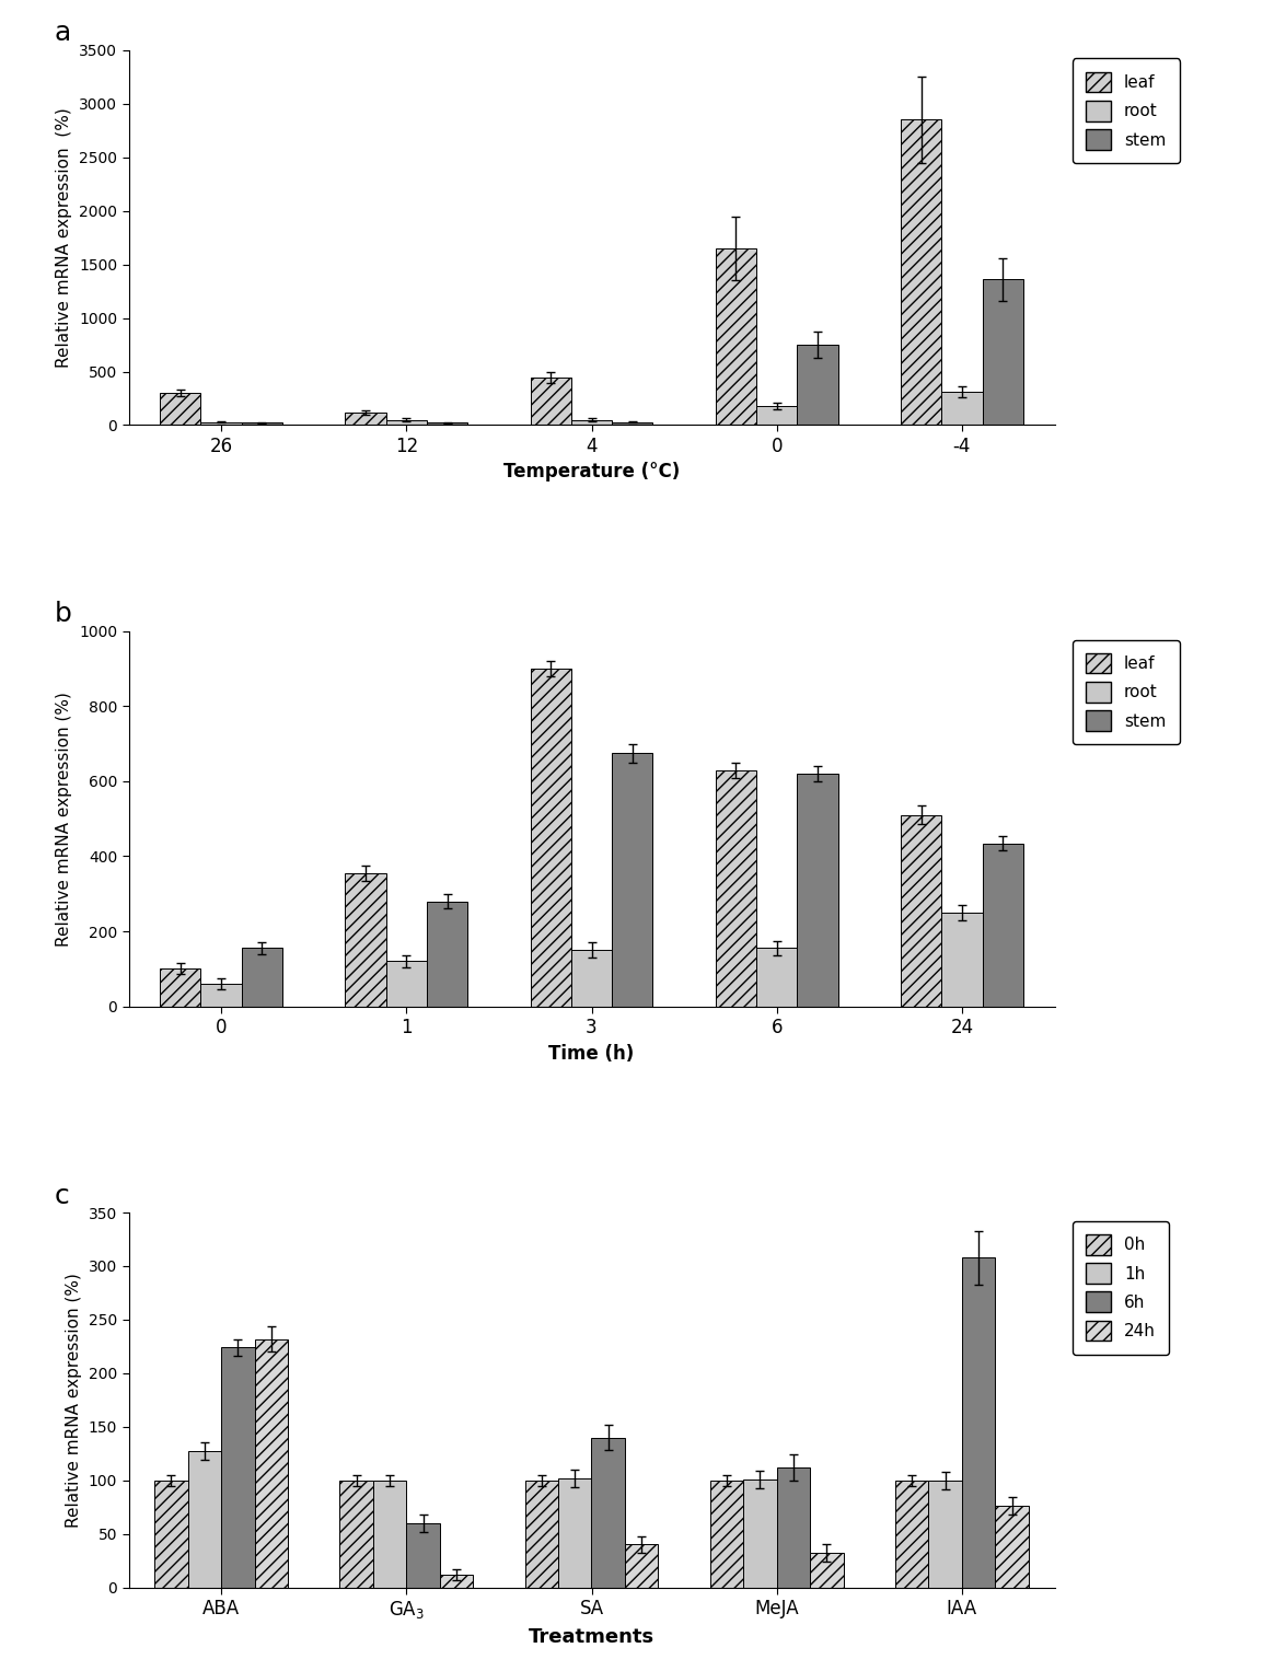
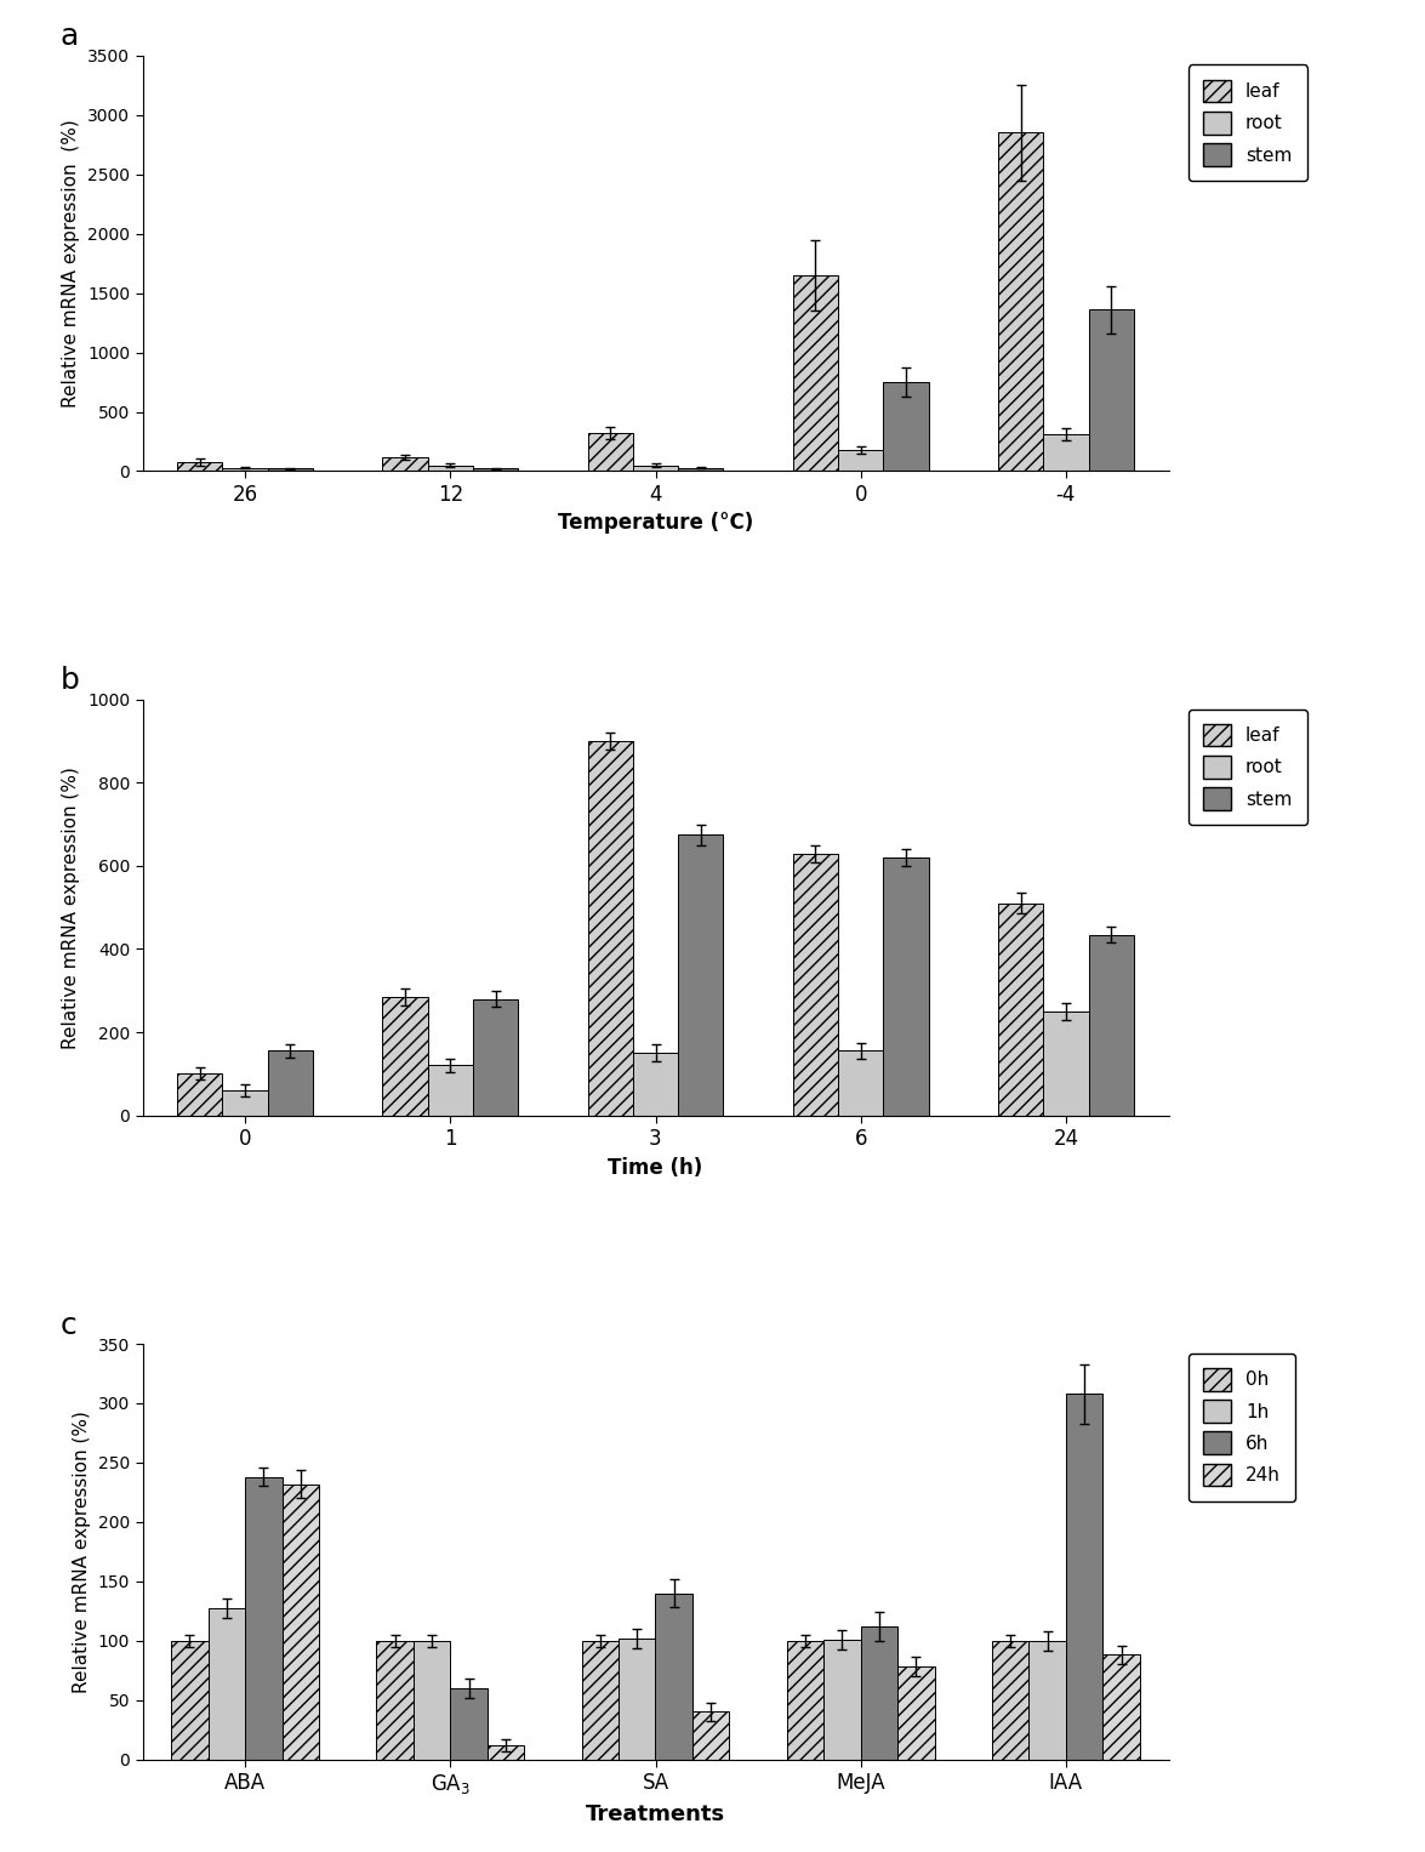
leaf/26: 300 -> 80
leaf/4: 440 -> 320
leaf/1: 355 -> 285
6h/ABA: 224 -> 238
24h/MeJA: 32 -> 78
24h/IAA: 76 -> 88
